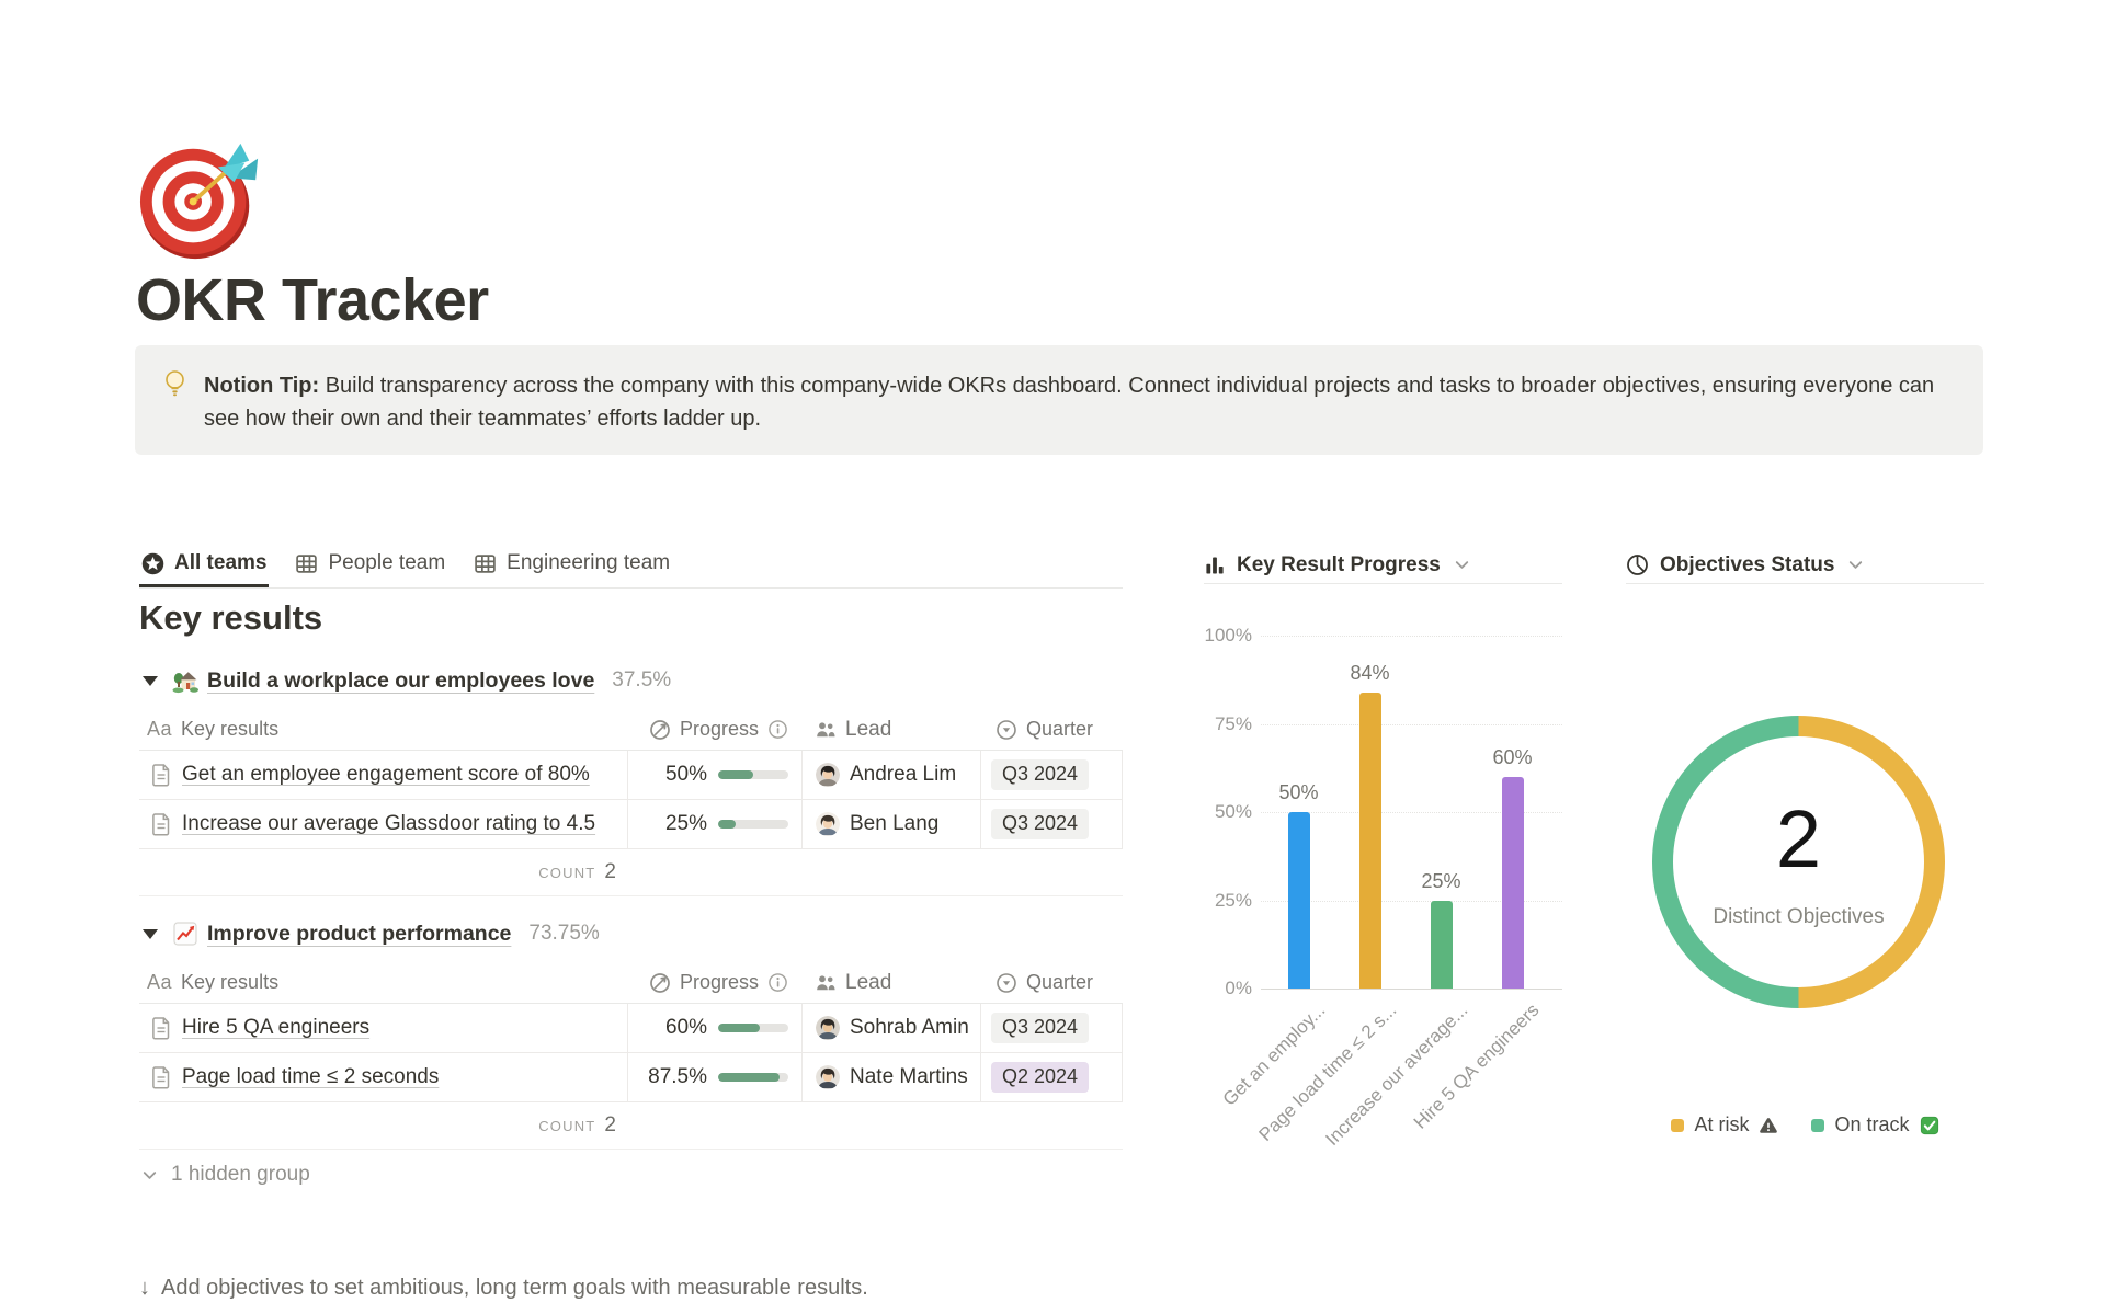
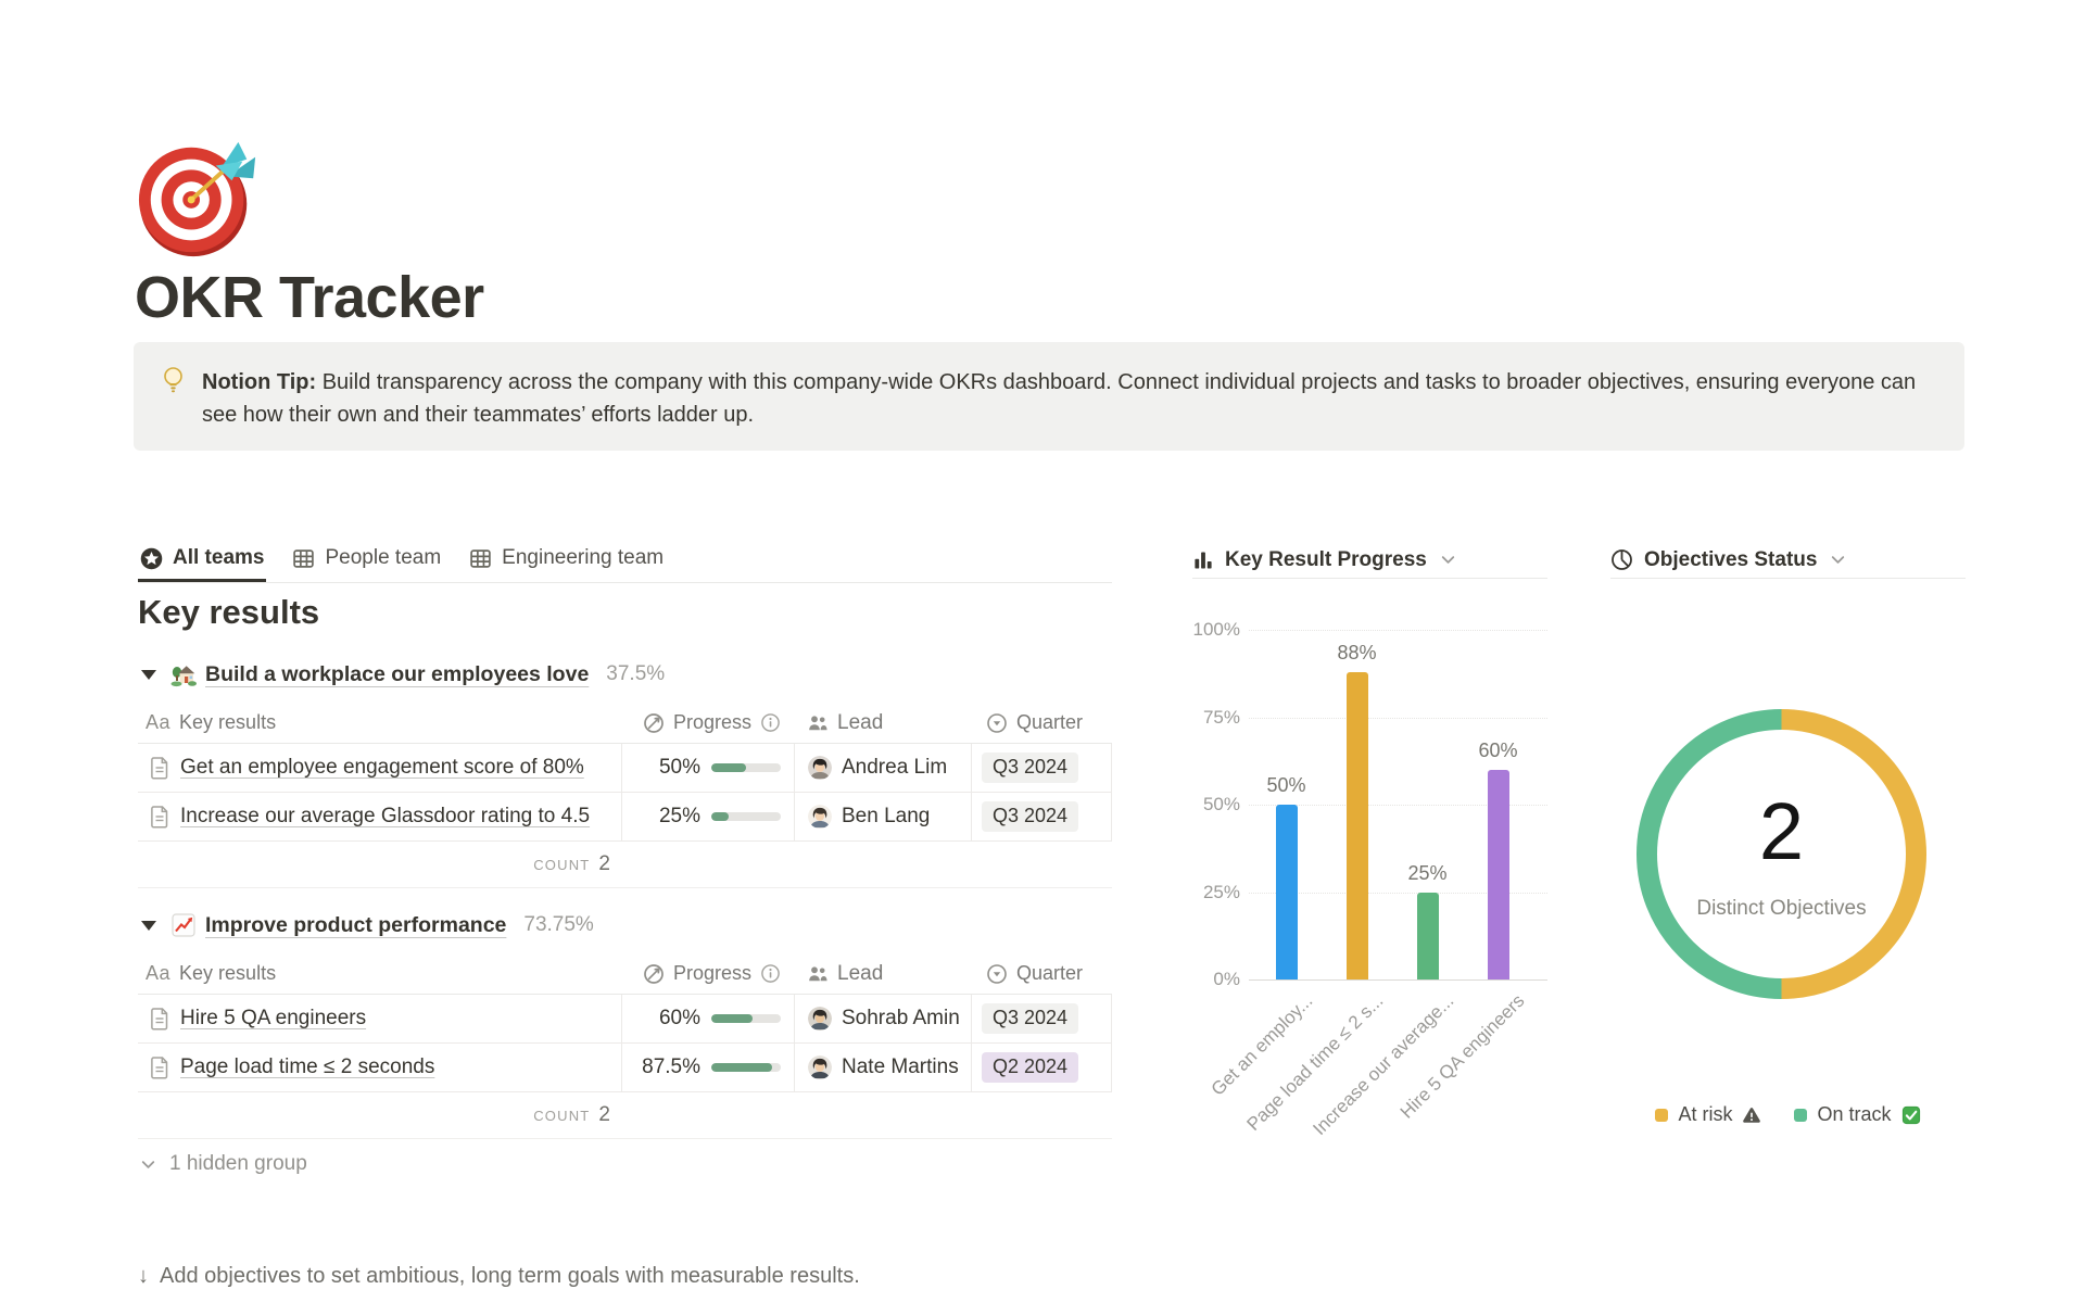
Key Result Progress/Page load time ≤ 2 s...: 84% -> 88%
